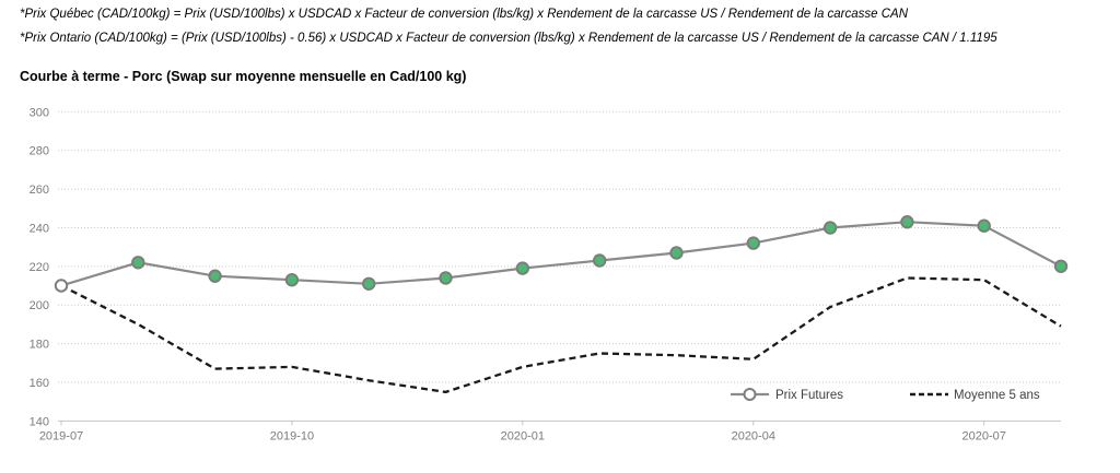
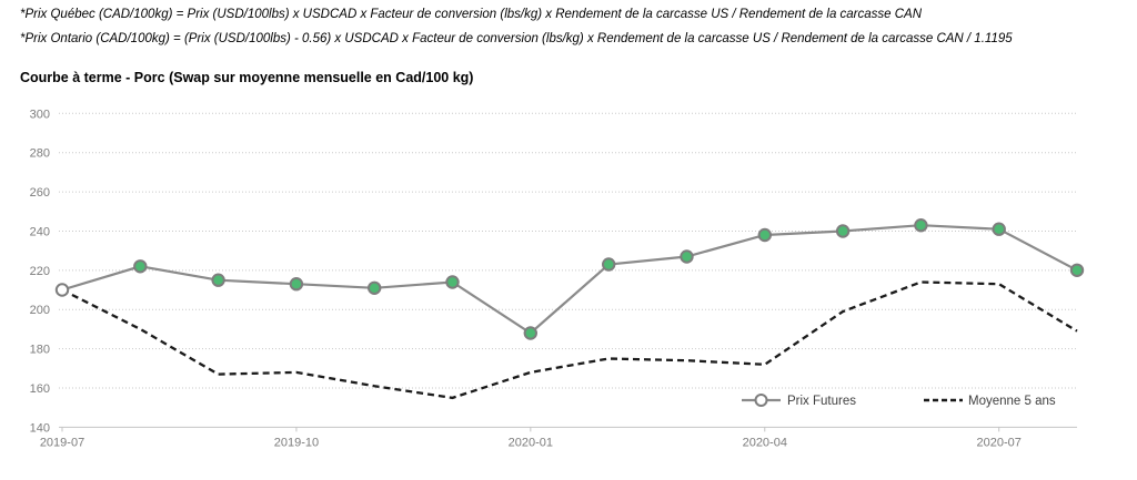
Prix Futures/2020-01: 219 -> 188
Prix Futures/2020-04: 232 -> 238
